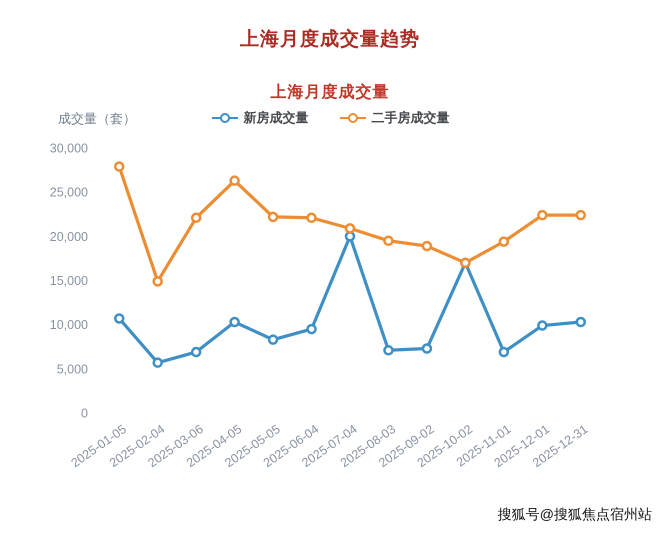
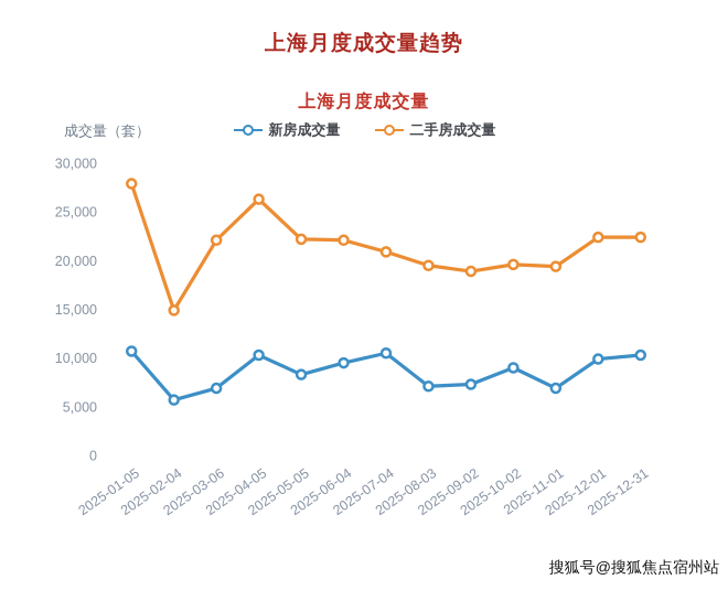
新房成交量/2025-07-04: 20000 -> 10000
新房成交量/2025-10-02: 17000 -> 9000
二手房成交量/2025-10-02: 17000 -> 20000
